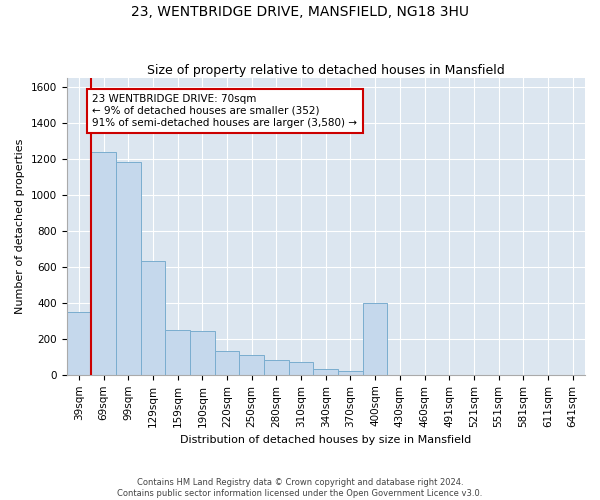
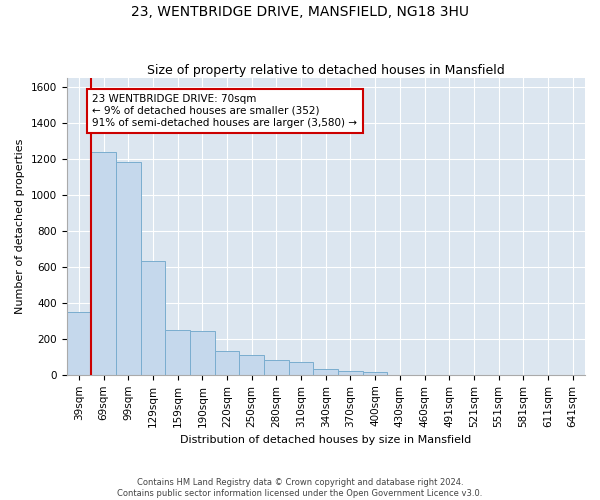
400sqm: 400 -> 20
